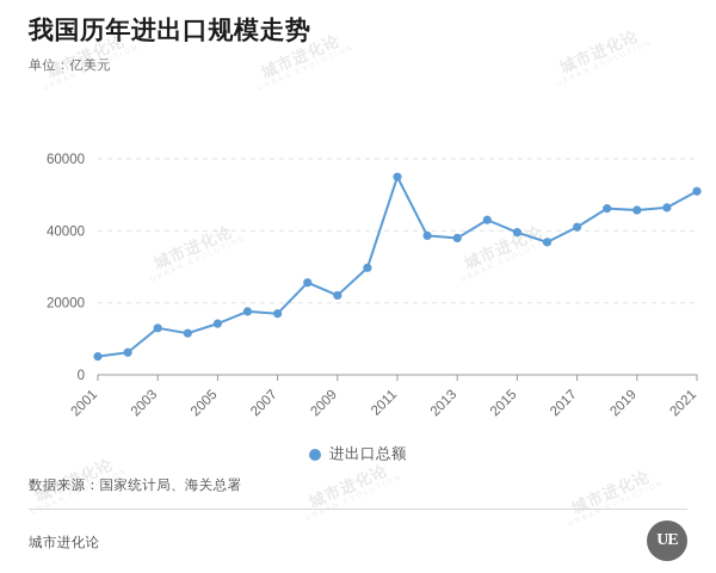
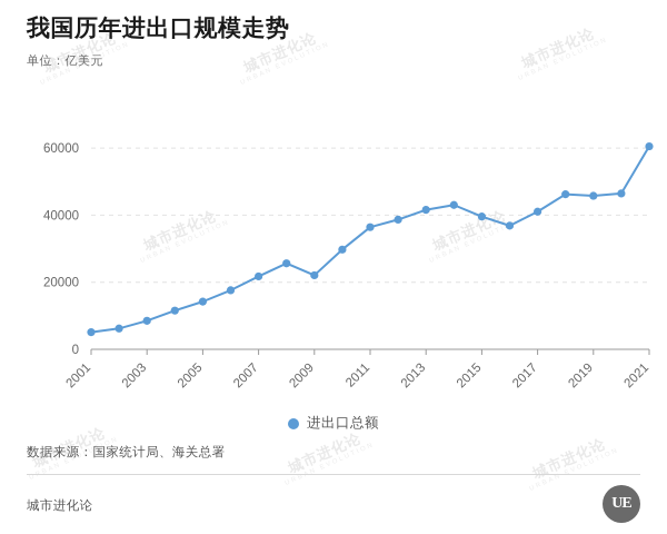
2003: 13000 -> 9000
2007: 17000 -> 22000
2011: 55000 -> 36000
2013: 38000 -> 42000
2021: 51000 -> 61000
